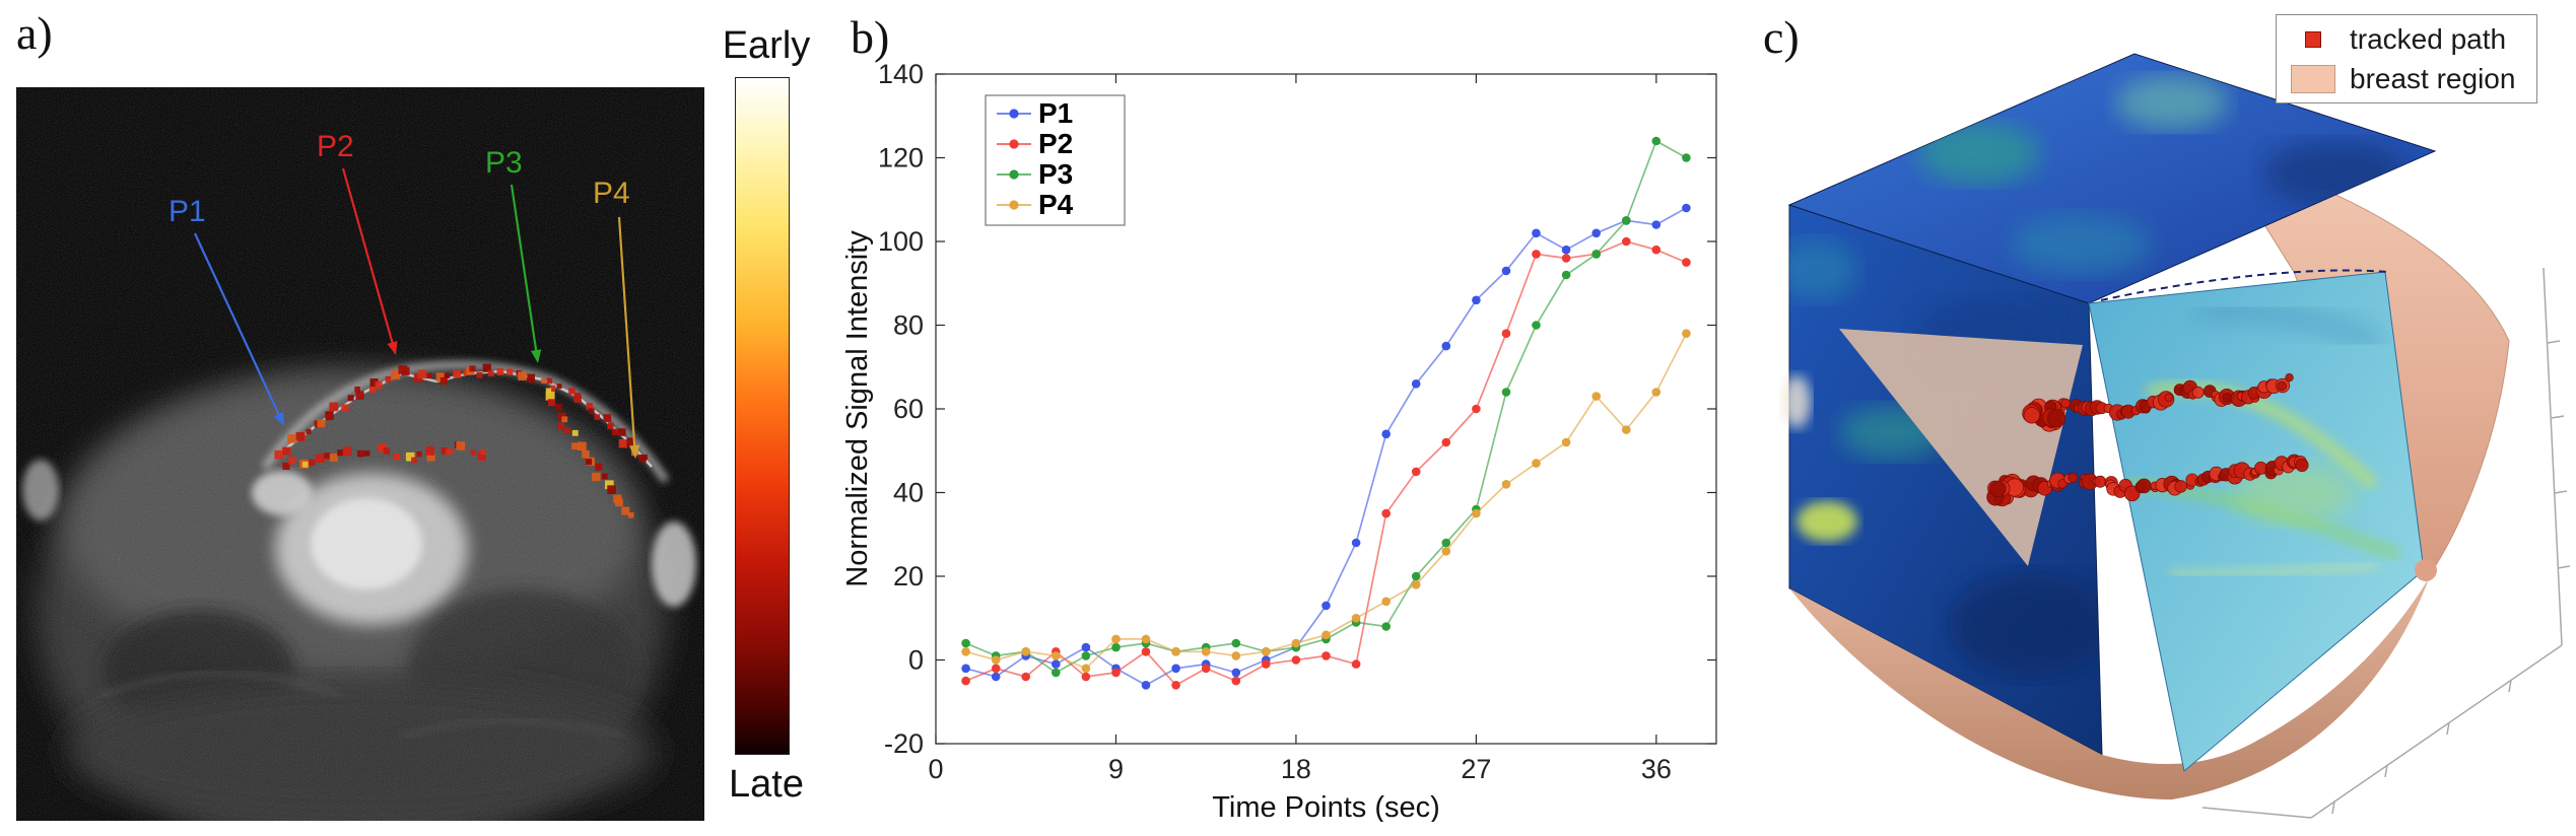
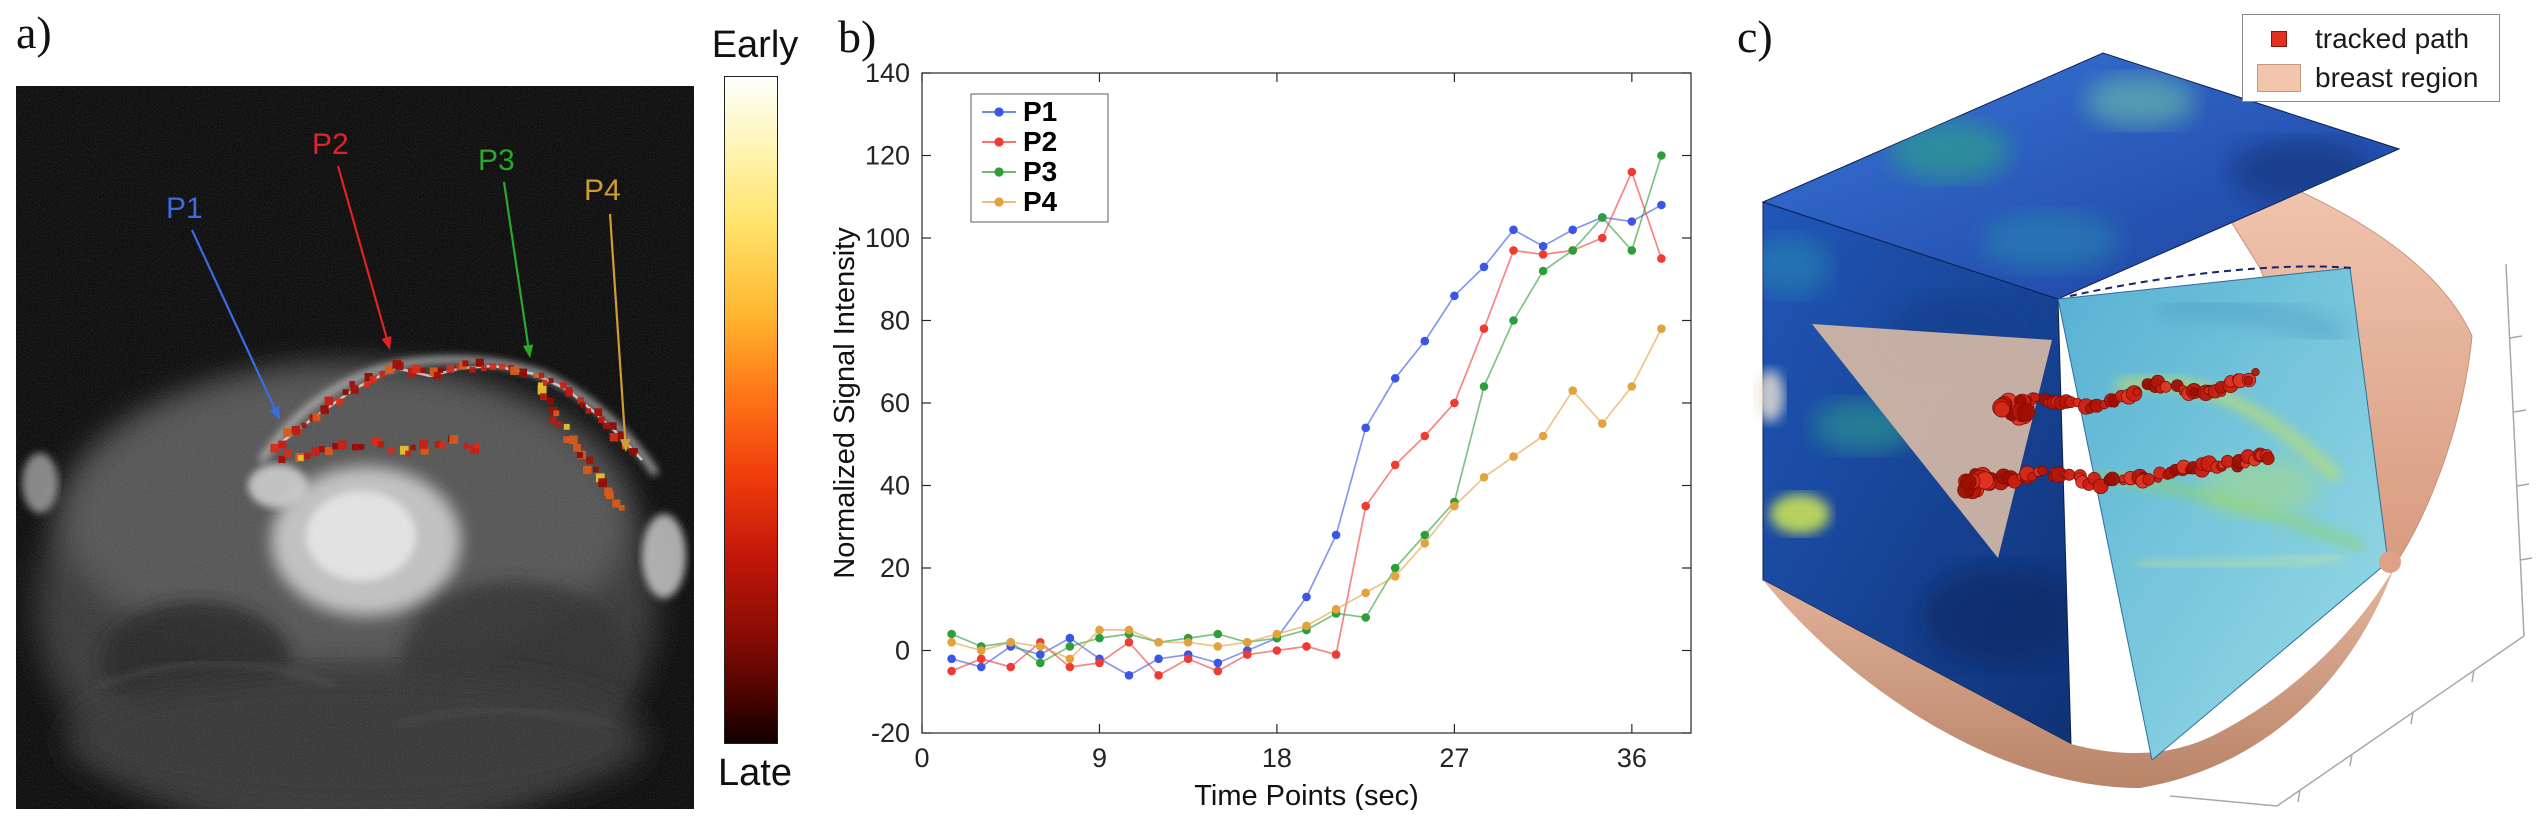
P2/36: 98 -> 116
P3/36: 124 -> 97
